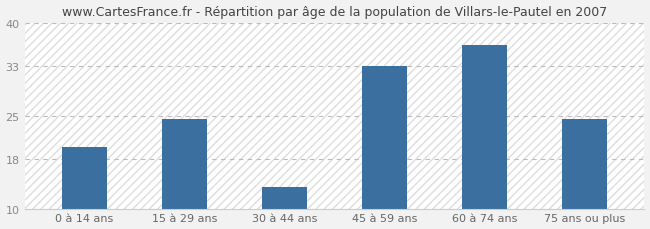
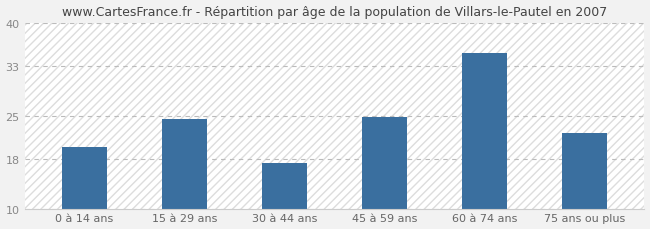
30 à 44 ans: 13.5 -> 17.4
45 à 59 ans: 33.0 -> 24.8
60 à 74 ans: 36.5 -> 35.2
75 ans ou plus: 24.5 -> 22.2
